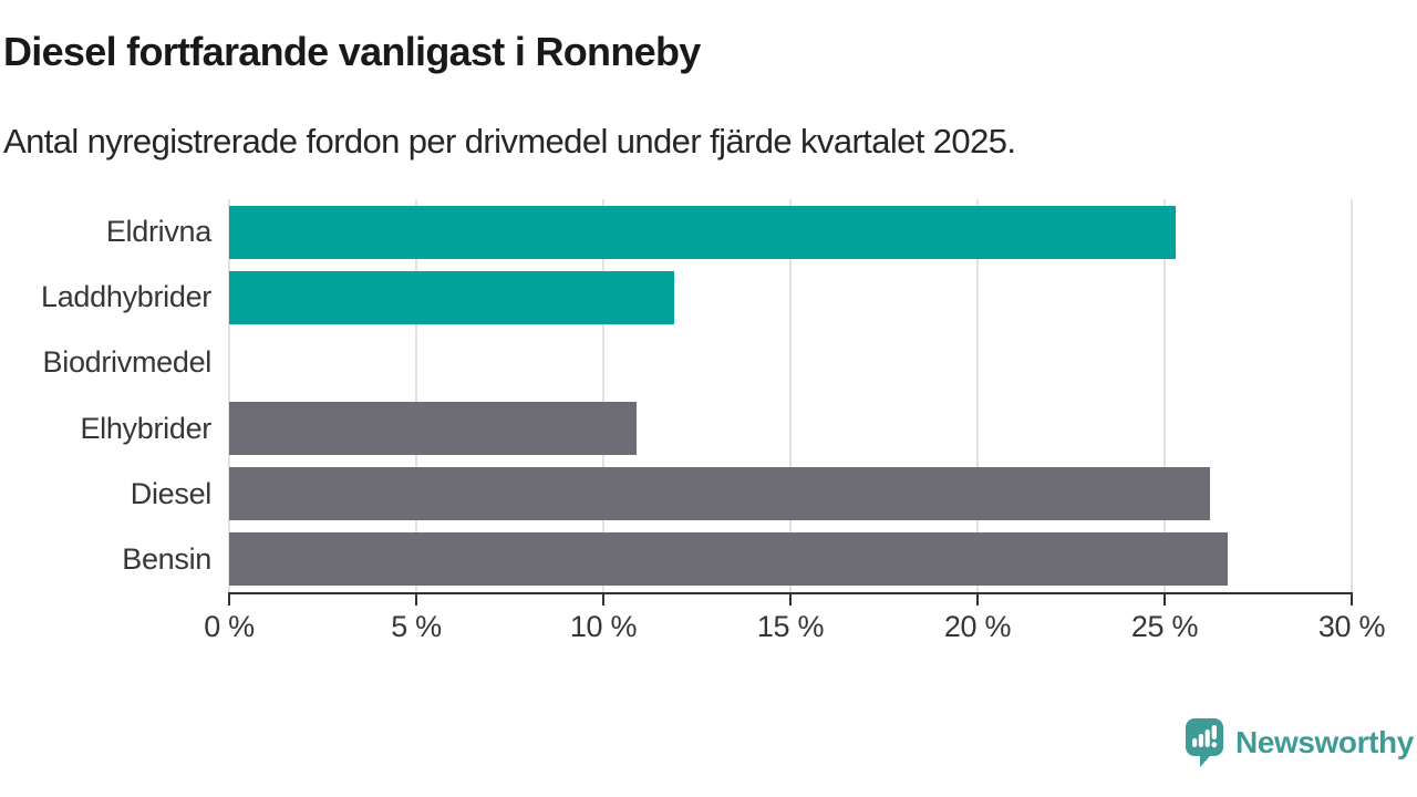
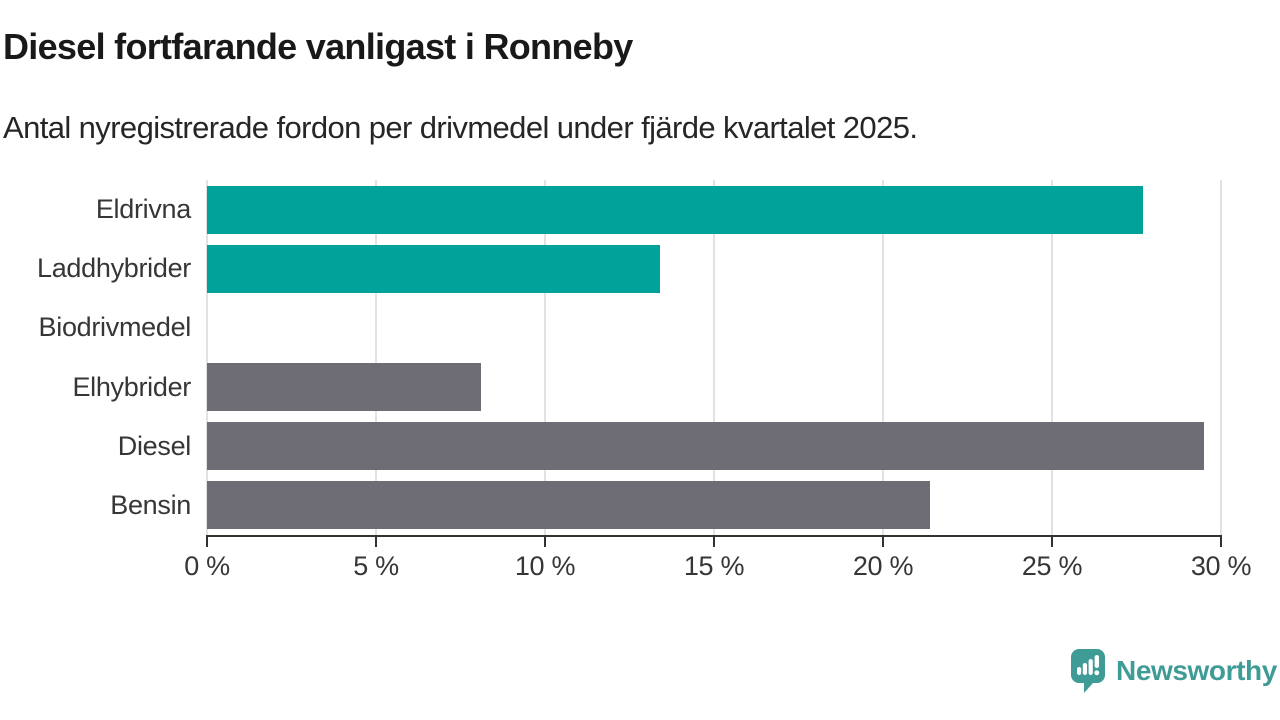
Eldrivna: 25.3% -> 27.7%
Laddhybrider: 11.9% -> 13.4%
Elhybrider: 10.9% -> 8.1%
Diesel: 26.2% -> 29.5%
Bensin: 26.7% -> 21.4%
